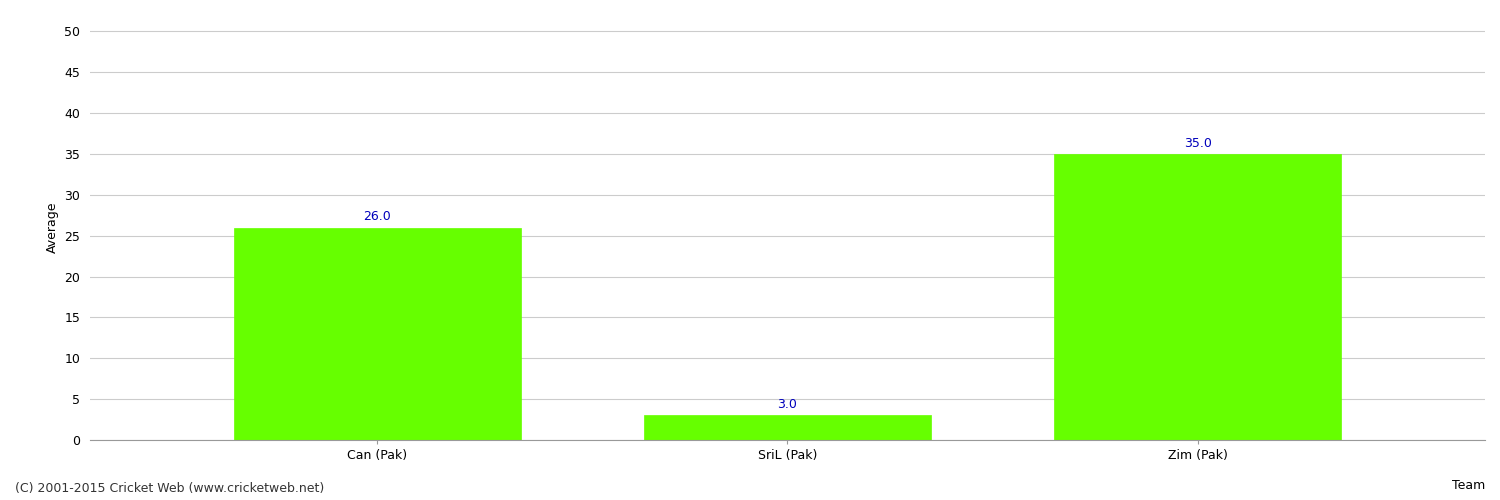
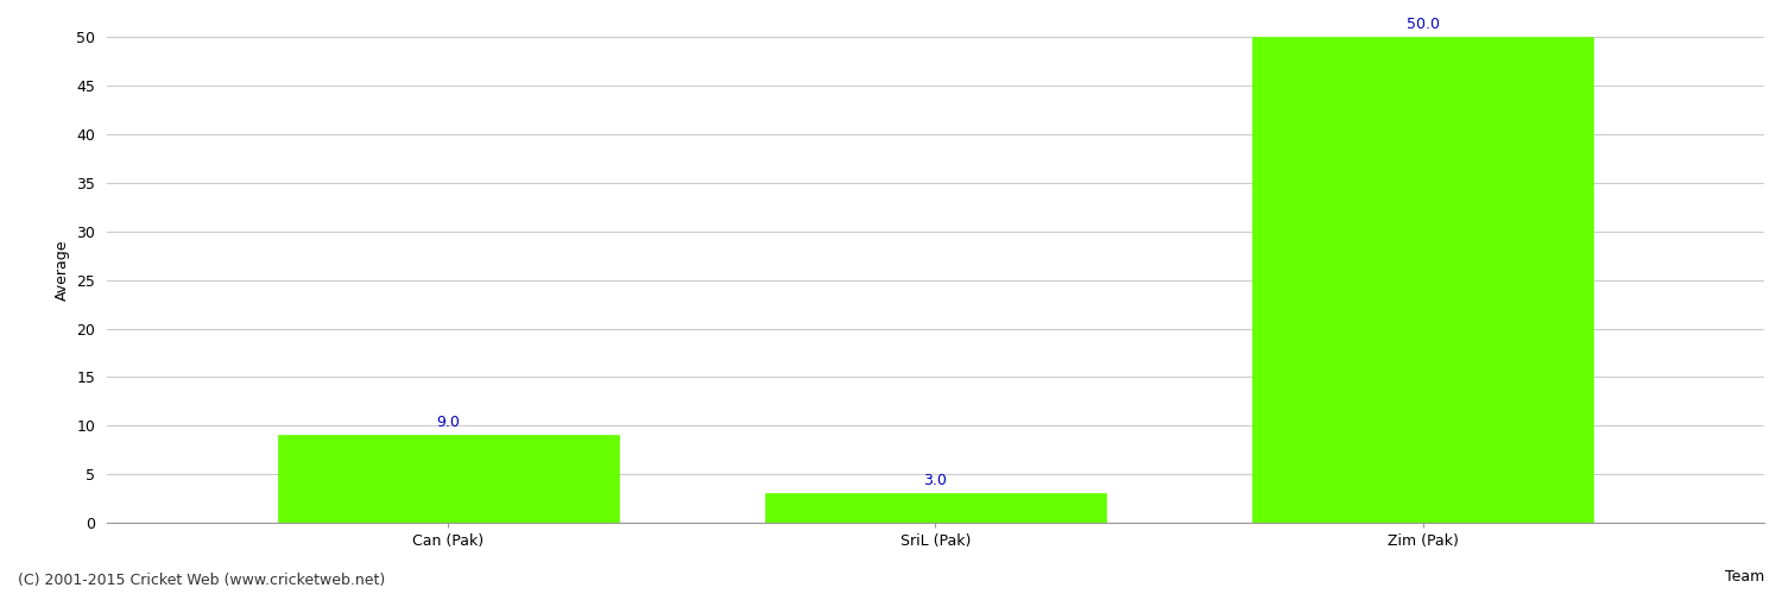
Can (Pak): 26.0 -> 9.0
Zim (Pak): 35.0 -> 50.0
